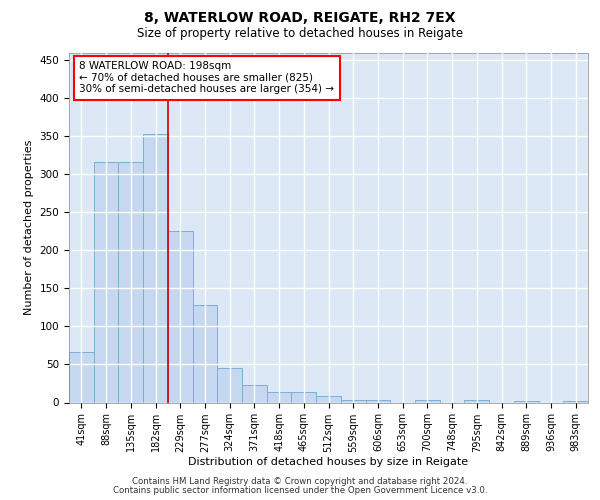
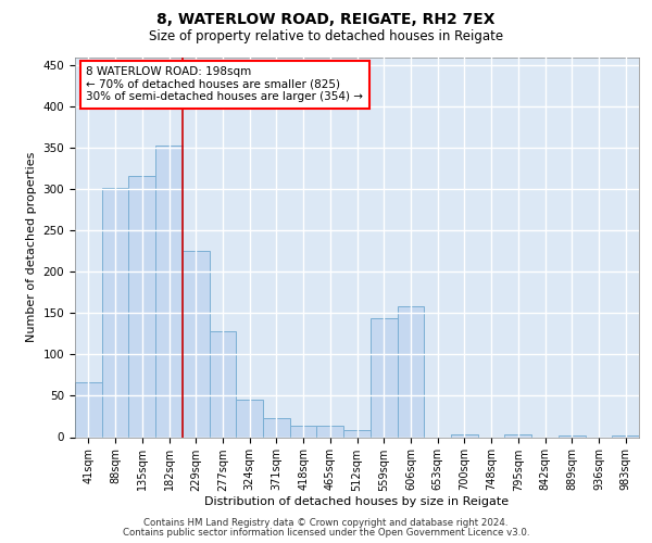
88sqm: 316 -> 302
559sqm: 3 -> 144
606sqm: 3 -> 158
